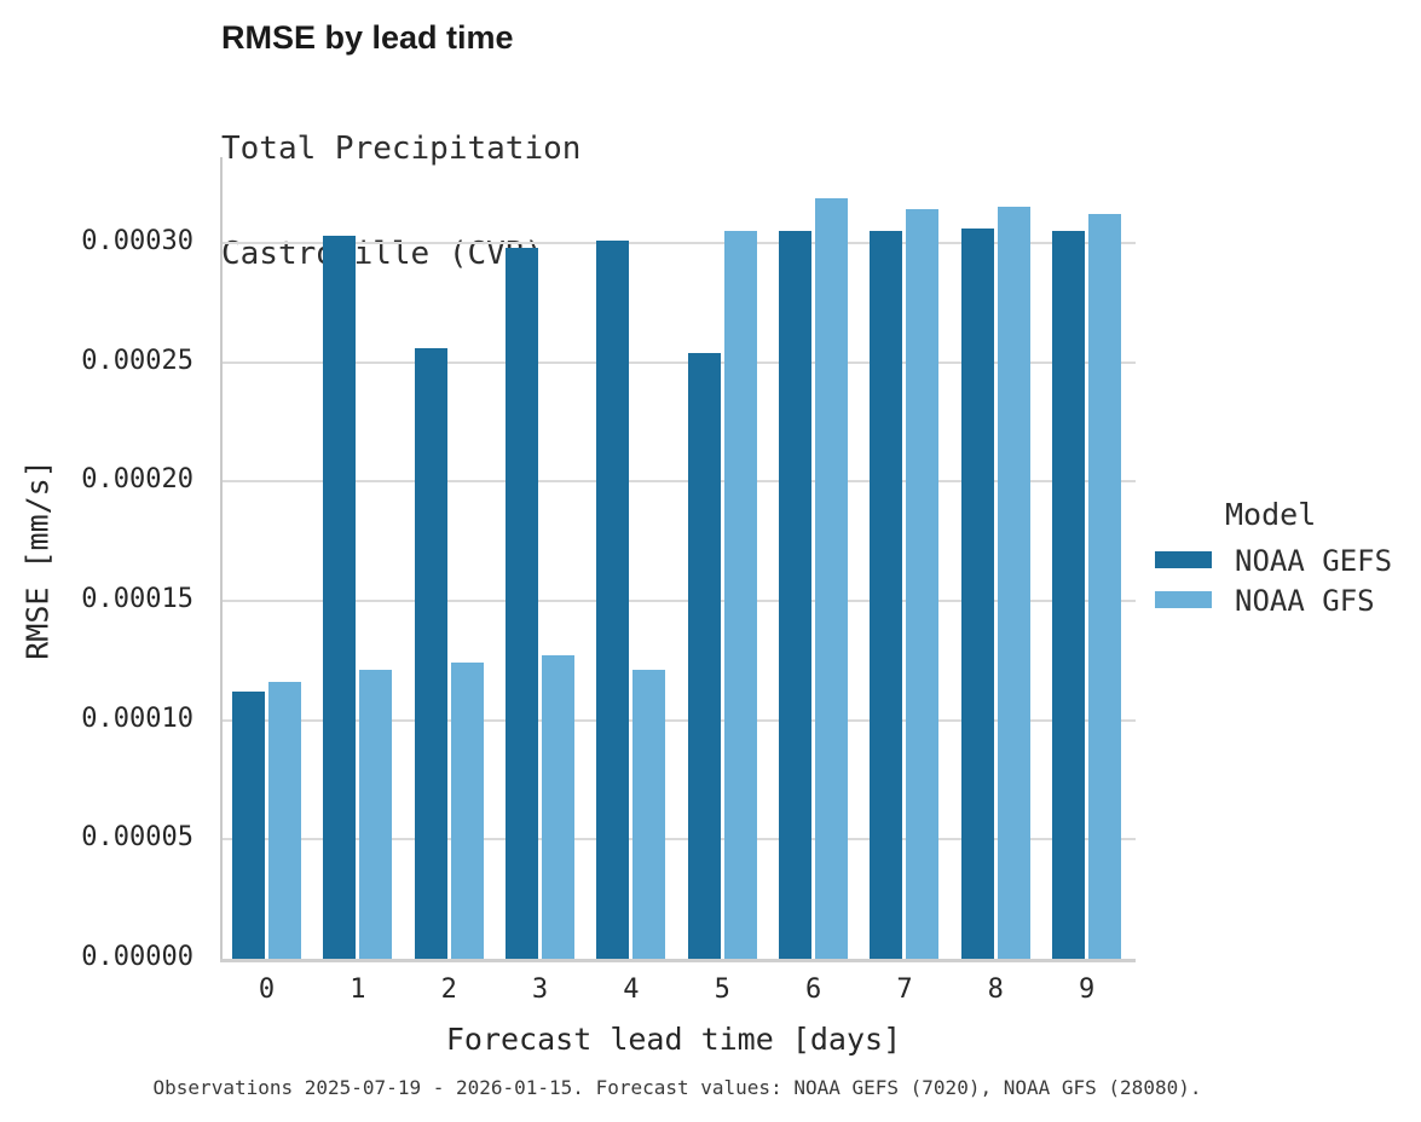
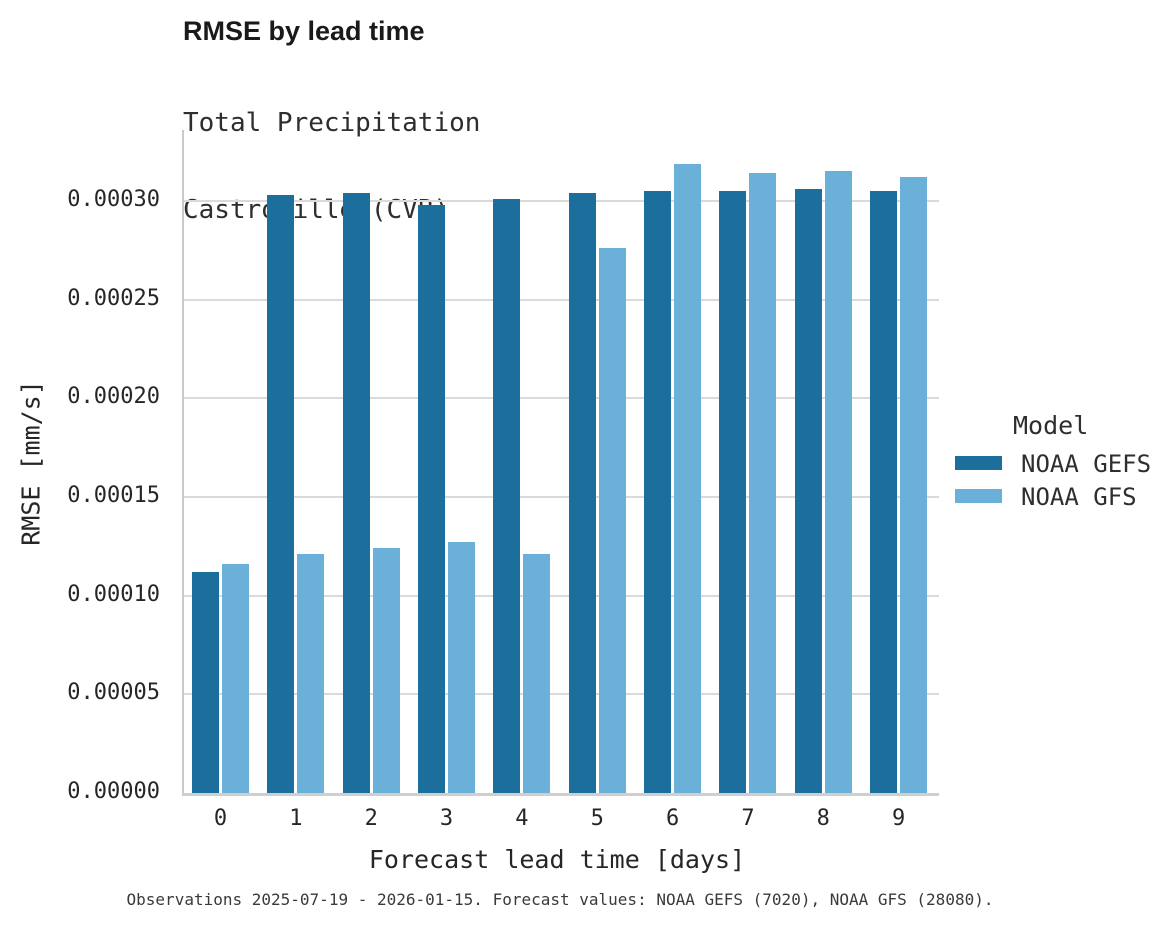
NOAA GEFS/2: 0.000256 -> 0.000304
NOAA GEFS/5: 0.000254 -> 0.000304
NOAA GFS/5: 0.000305 -> 0.000276
